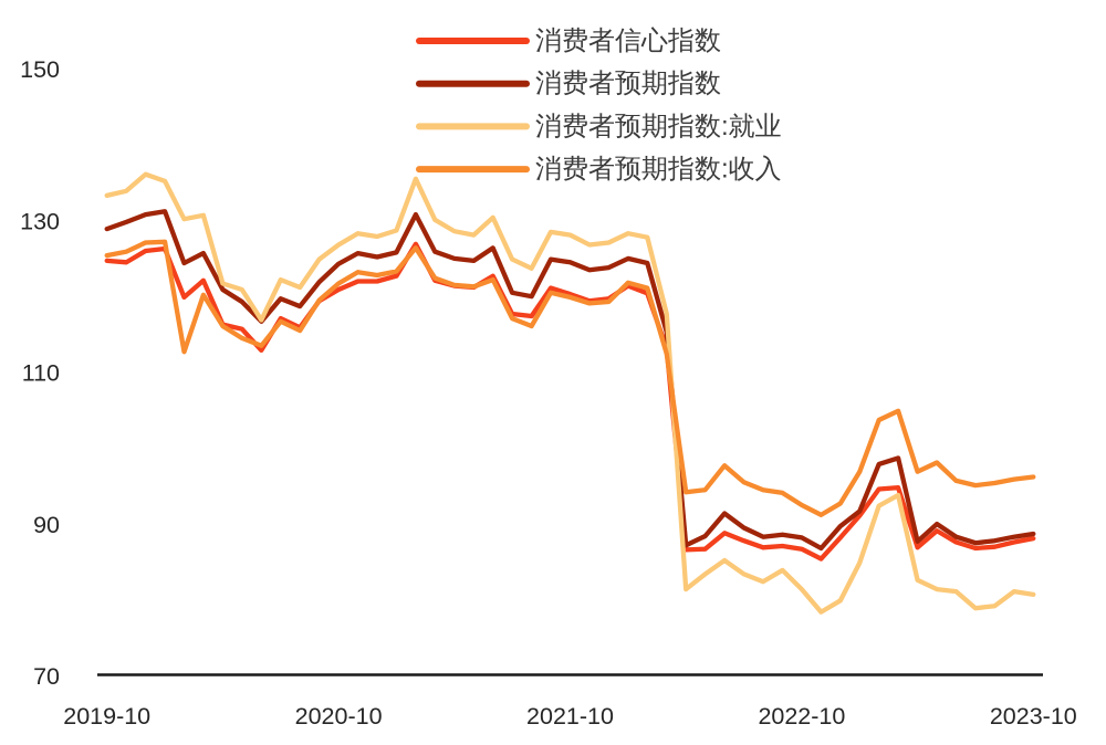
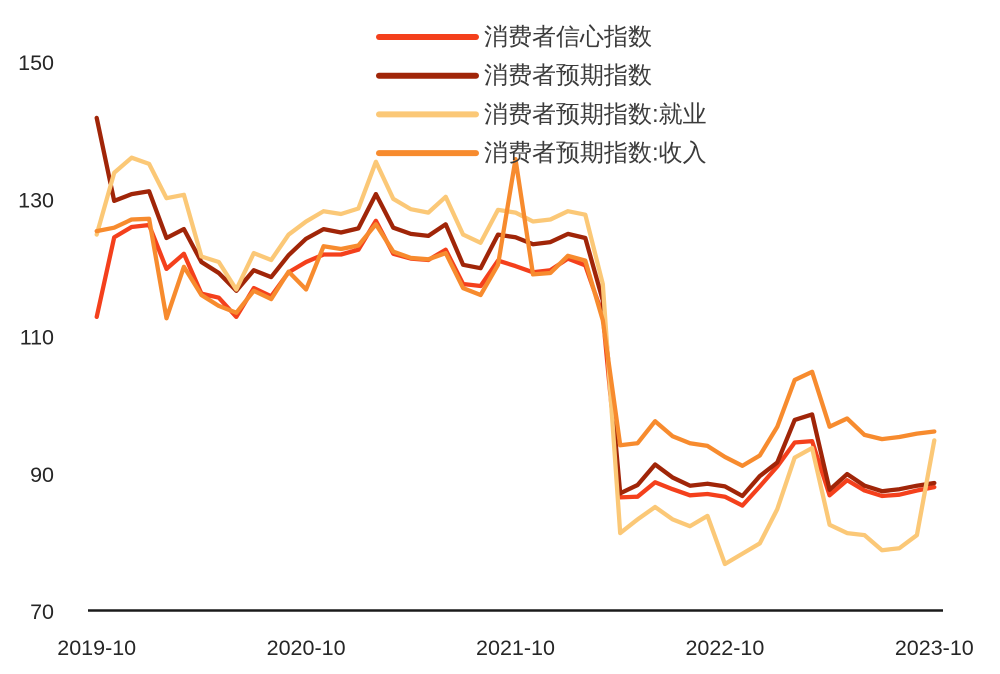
消费者信心指数/2019-10: 125 -> 113
消费者预期指数/2019-10: 129 -> 142
消费者预期指数:就业/2019-10: 133 -> 125
消费者预期指数:收入/2020-10: 122 -> 117
消费者预期指数:收入/2021-10: 120 -> 136
消费者预期指数:就业/2022-10: 82 -> 77
消费者预期指数:就业/2023-10: 81 -> 95
